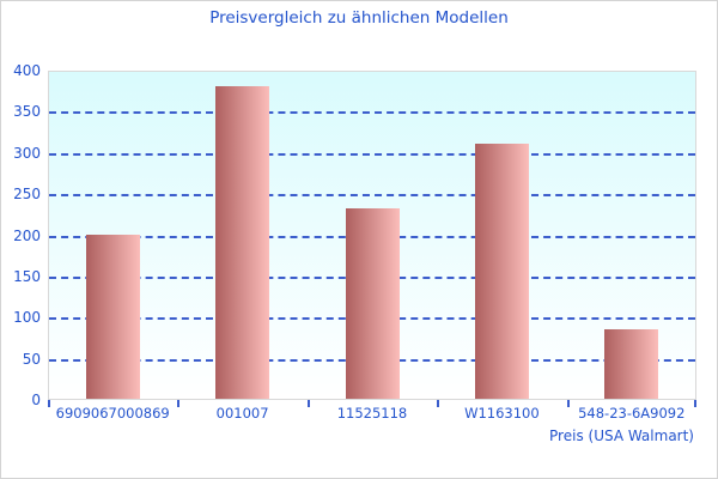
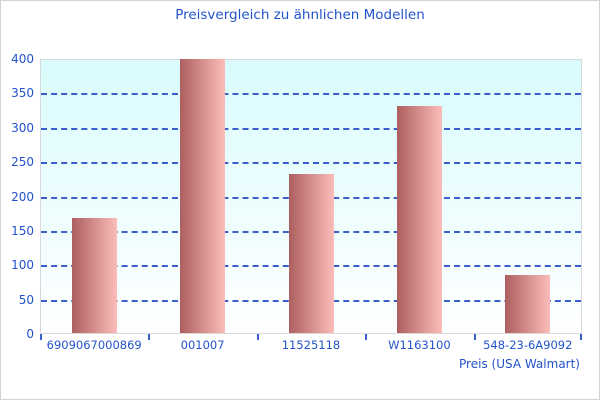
6909067000869: 200 -> 170
001007: 380 -> 400
W1163100: 310 -> 330
